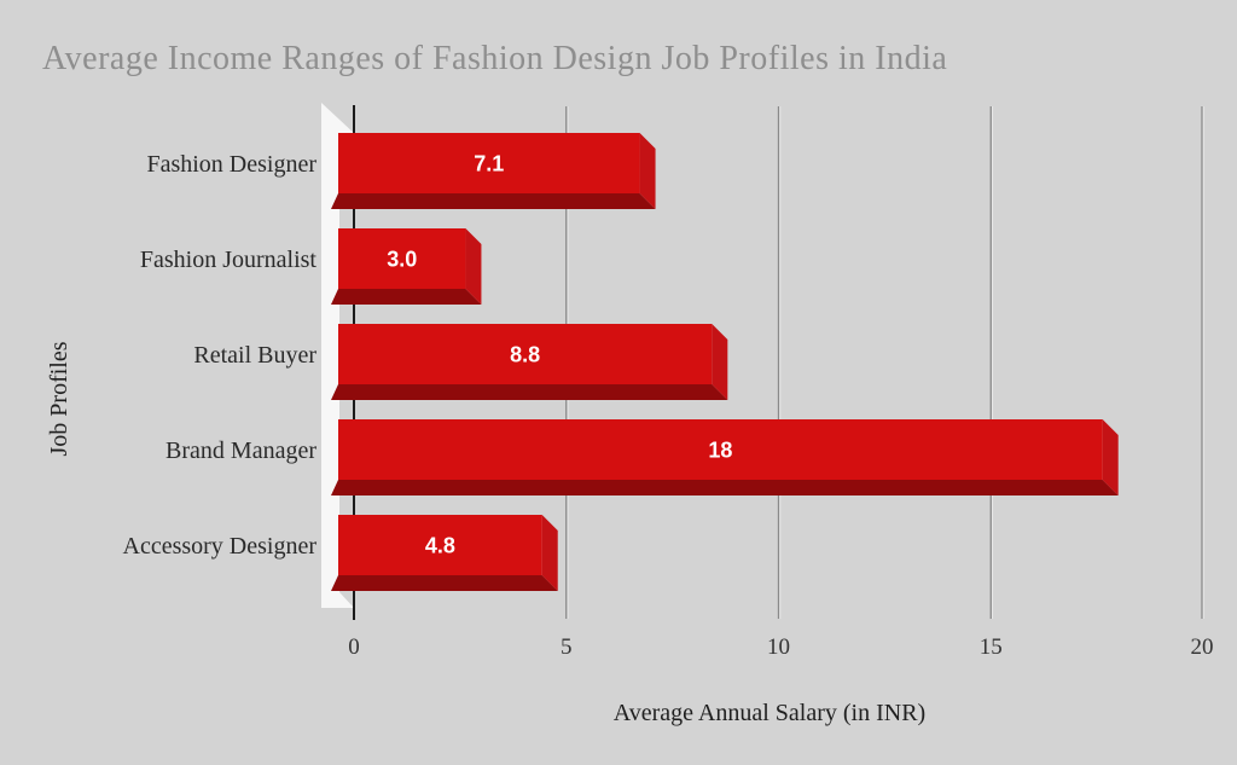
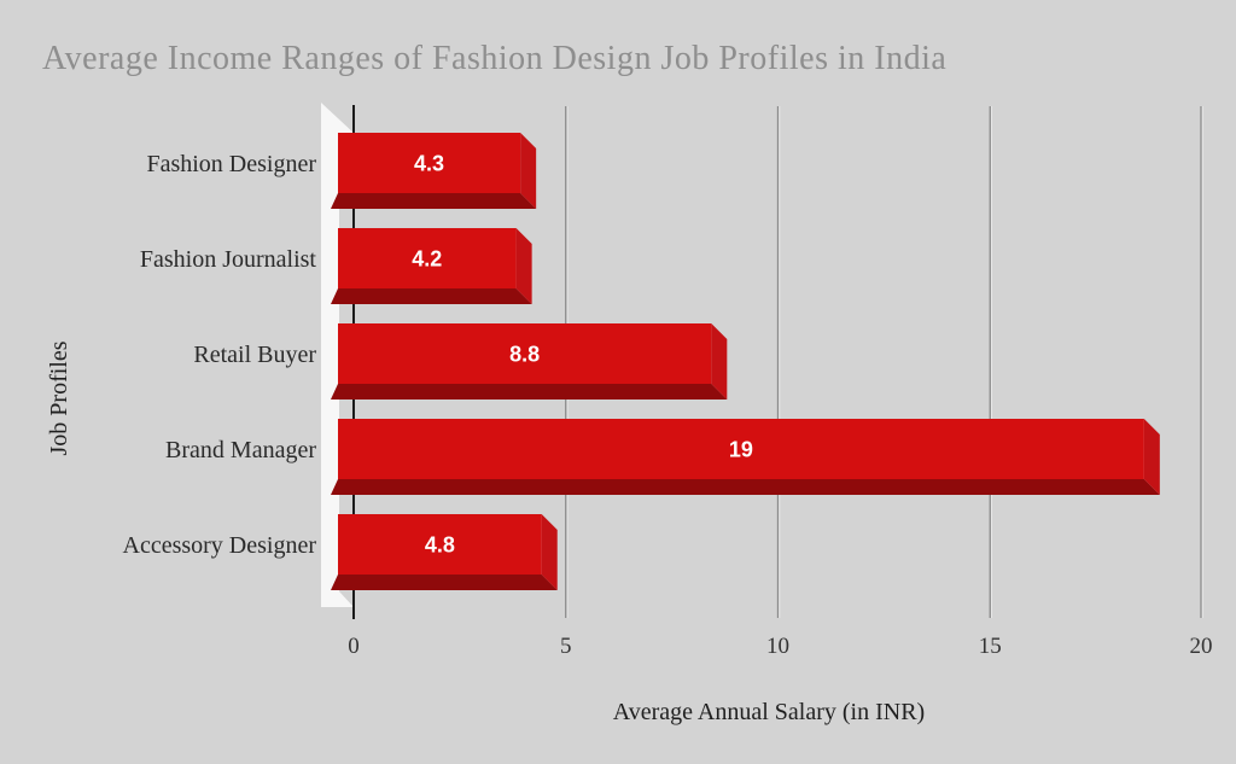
Fashion Designer: 7.1 -> 4.3
Fashion Journalist: 3.0 -> 4.2
Brand Manager: 18 -> 19
